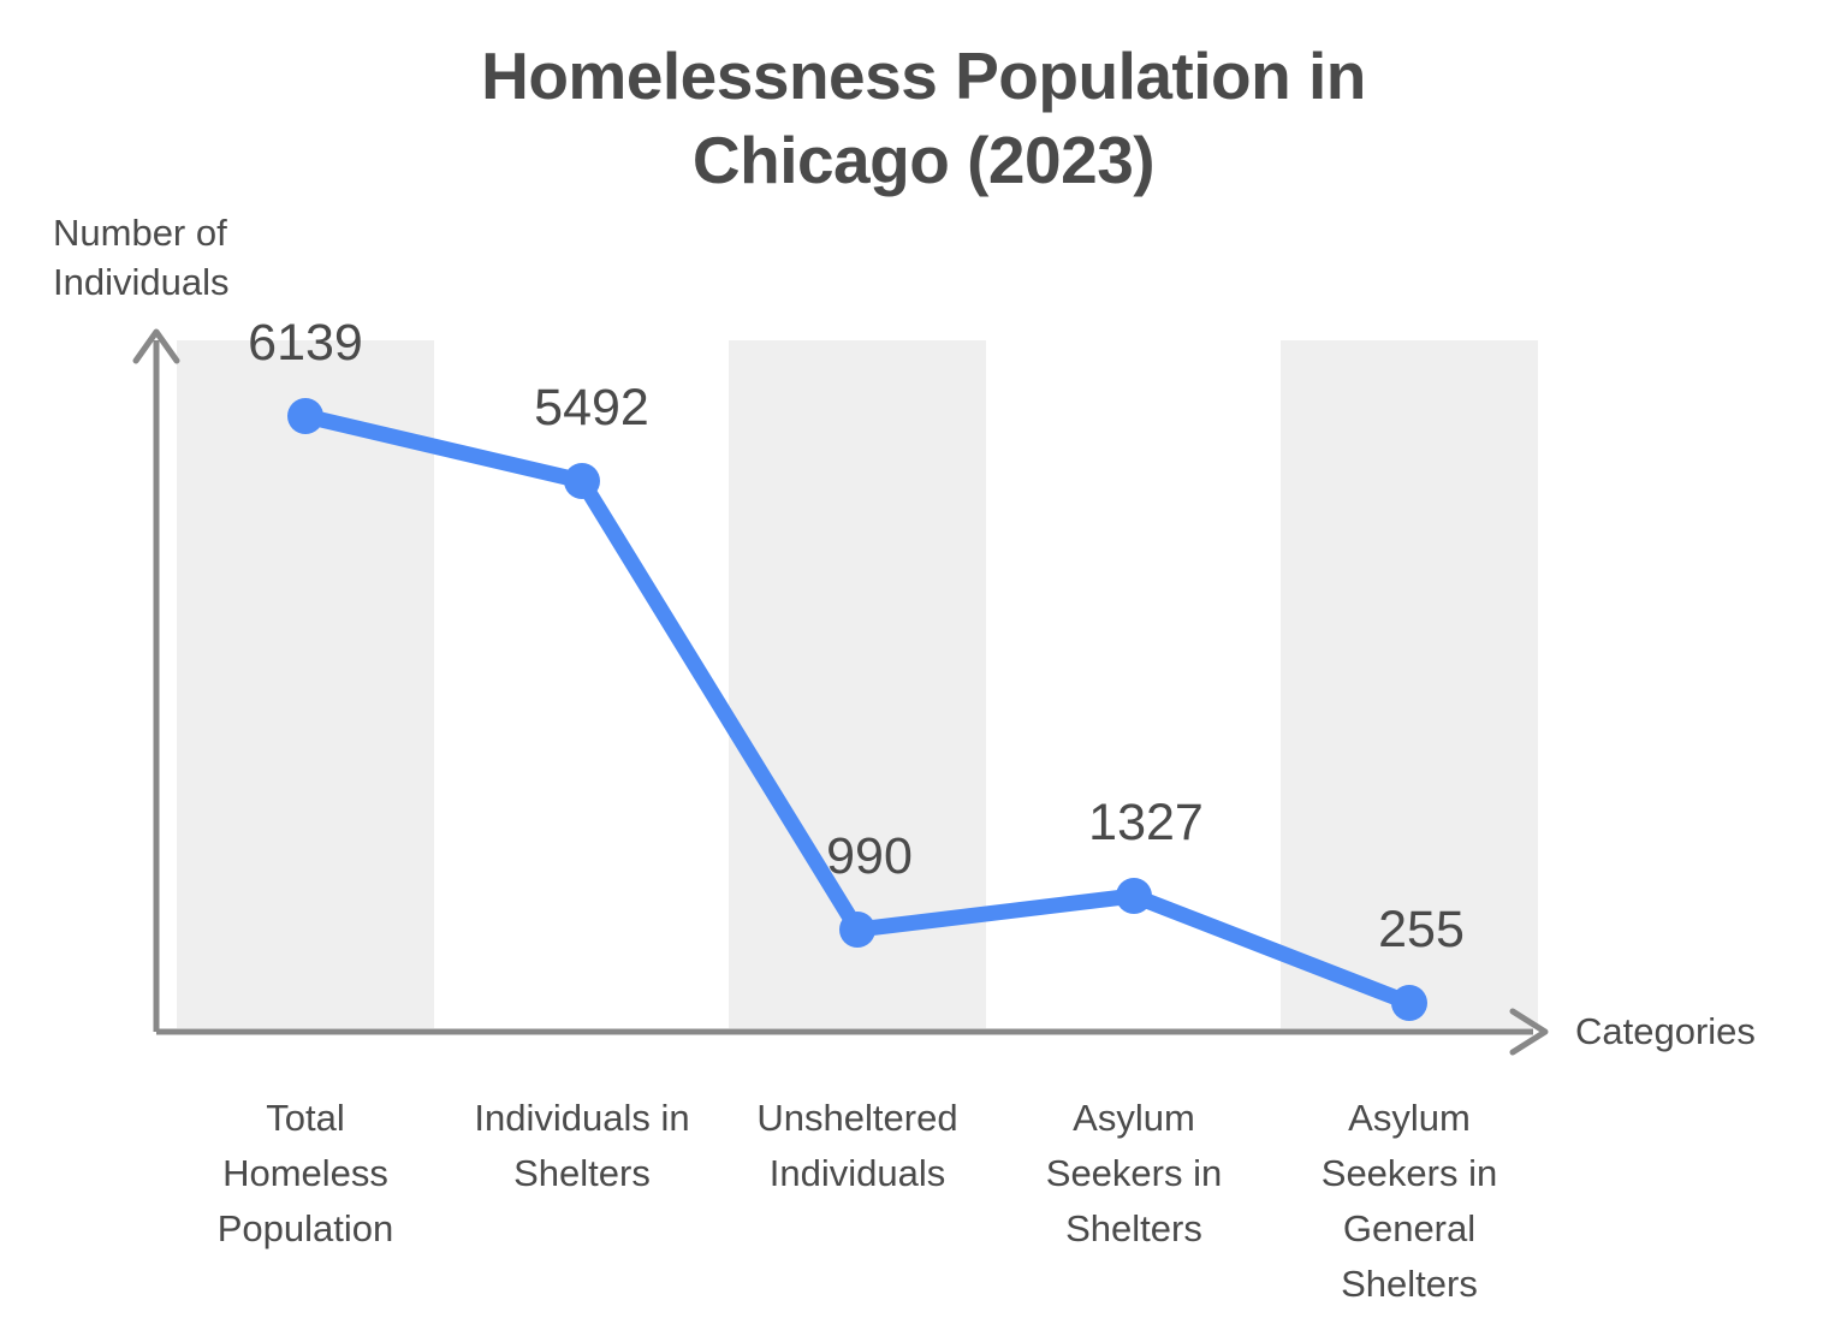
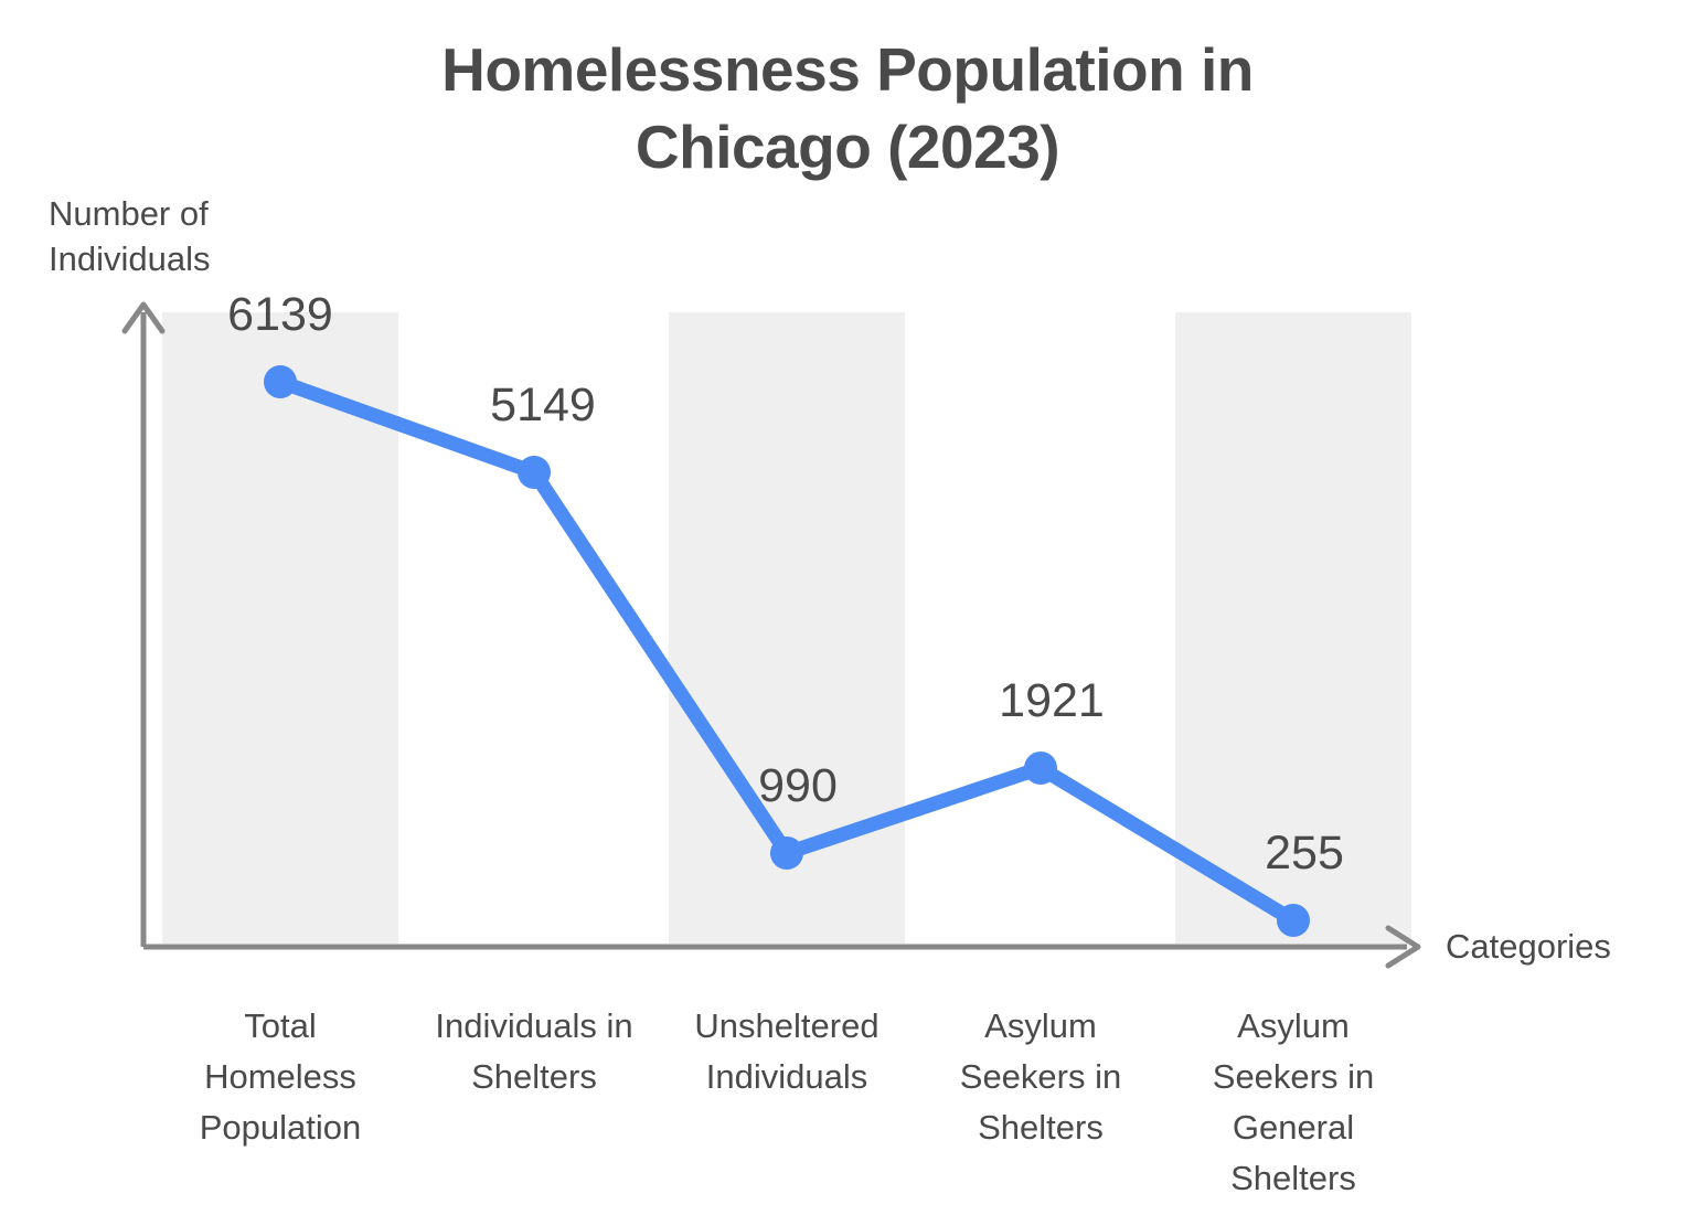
Individuals in Shelters: 5492 -> 5149
Asylum Seekers in Shelters: 1327 -> 1921
